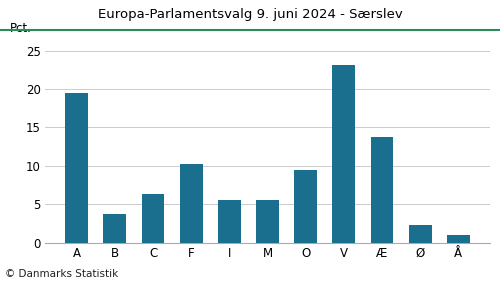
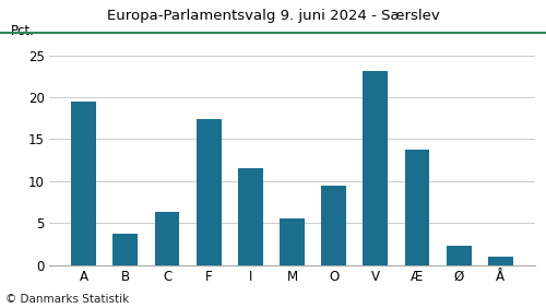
F: 10.3 -> 17.4
I: 5.6 -> 11.6
